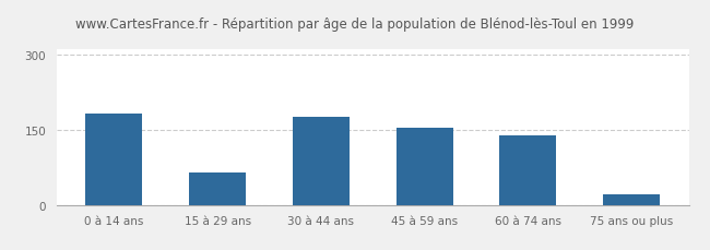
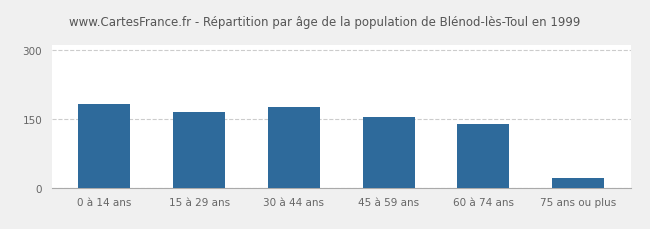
15 à 29 ans: 65 -> 165
